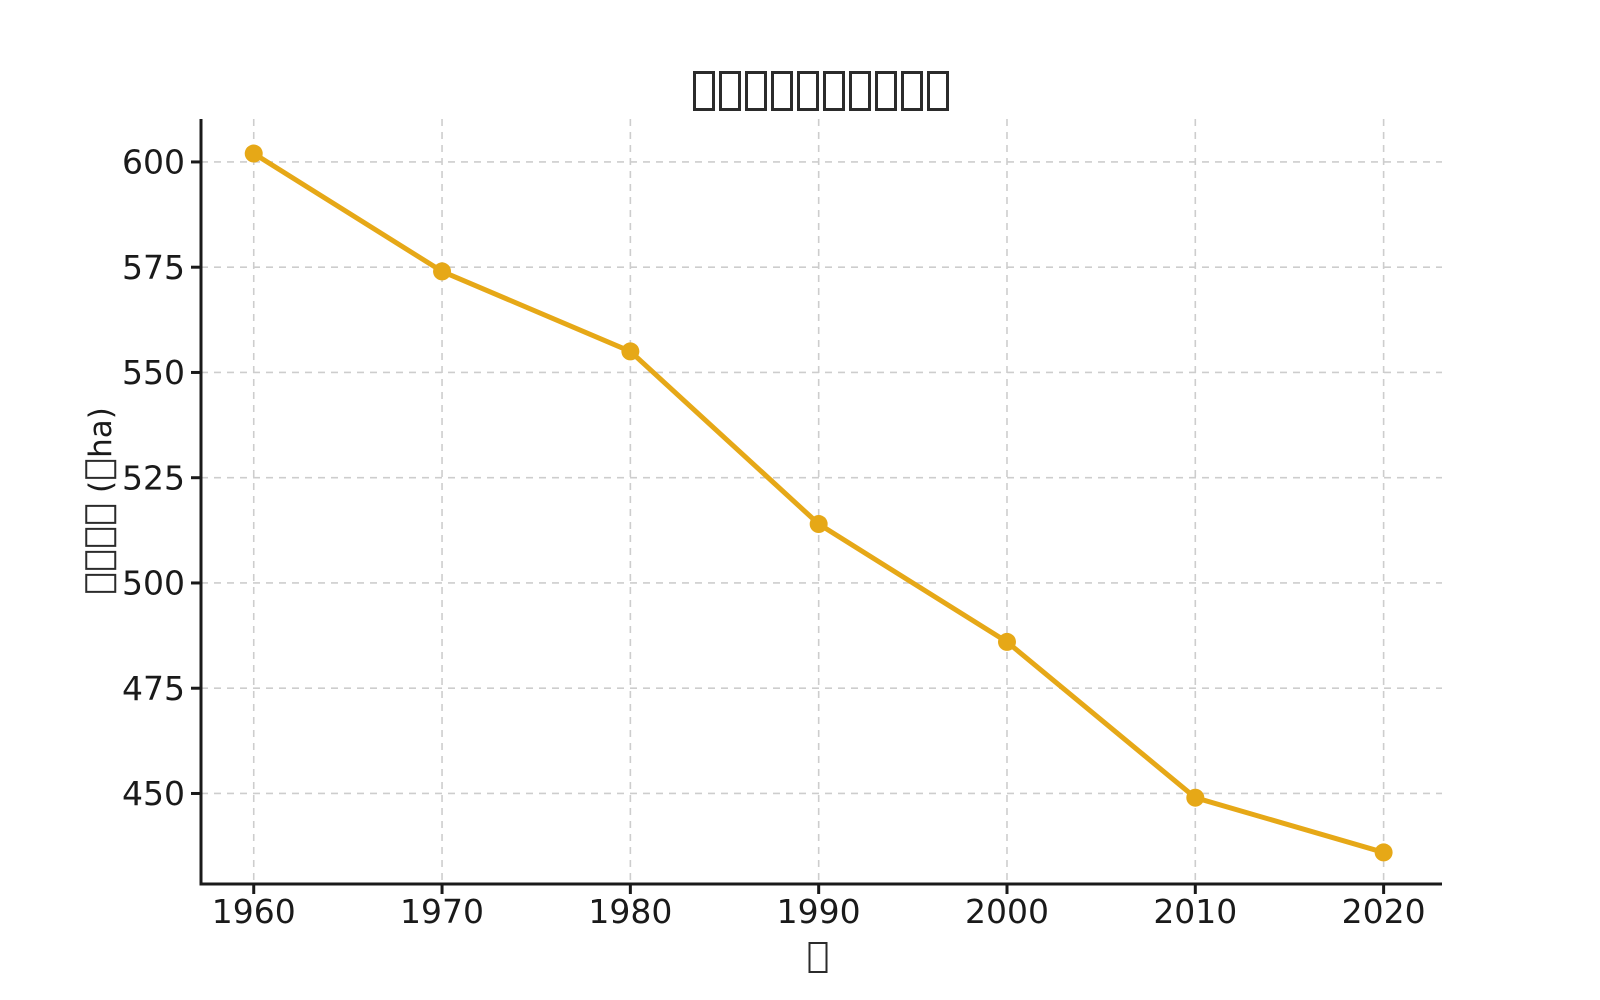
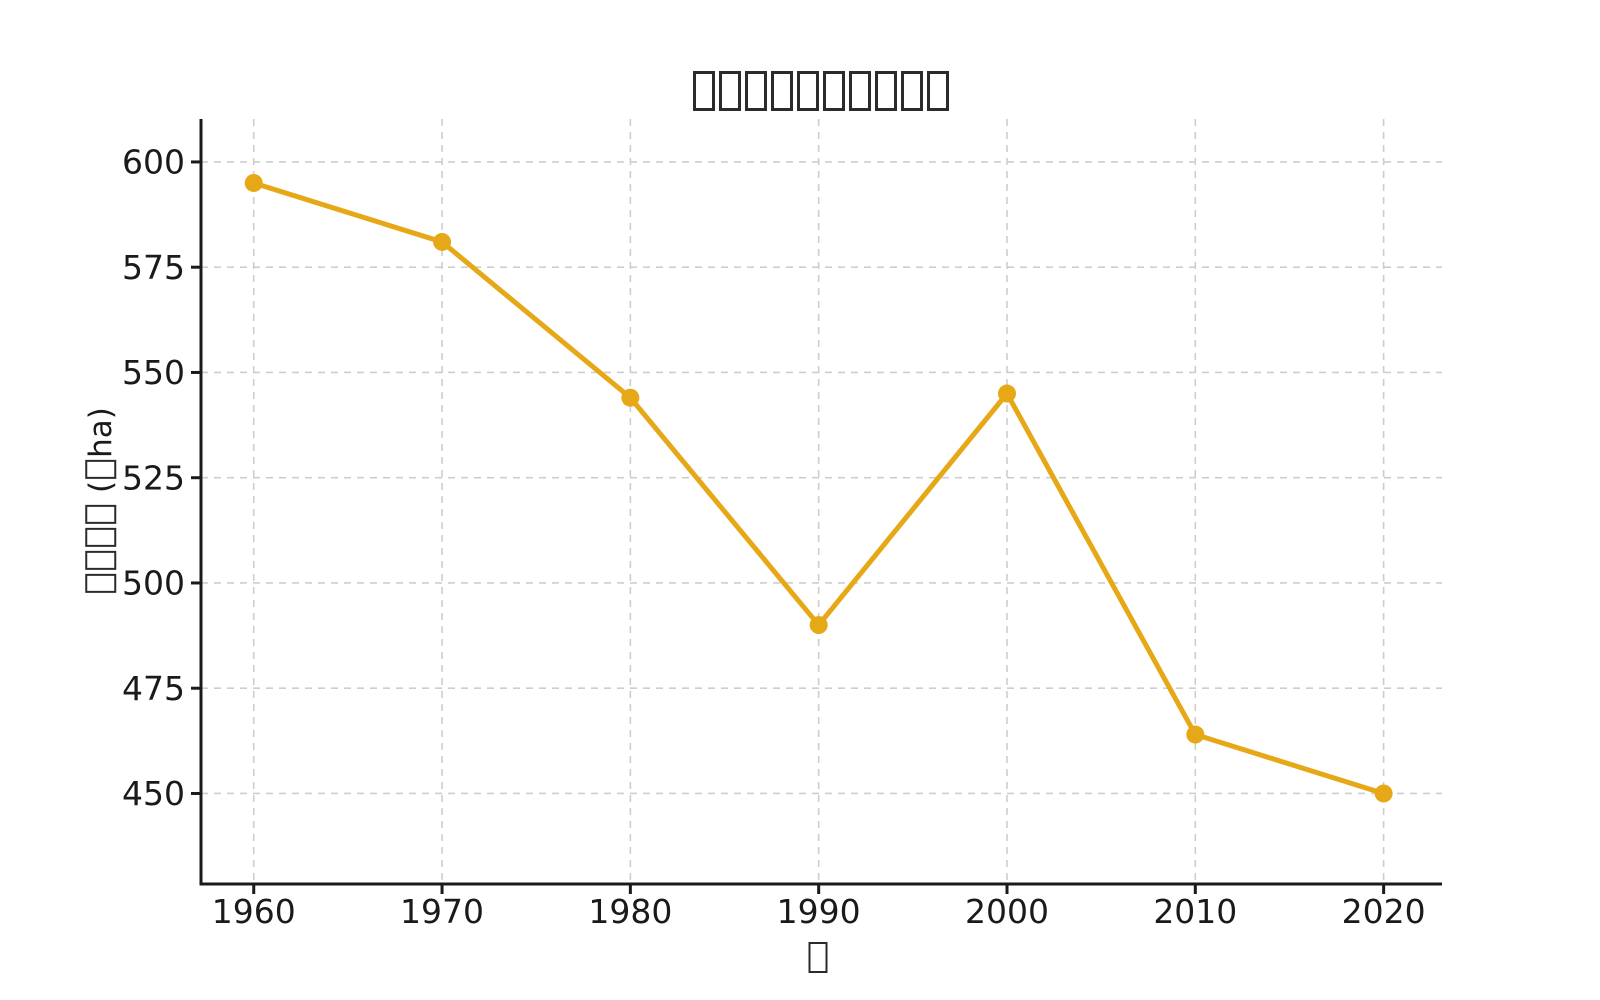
1960: 602 -> 595
1970: 574 -> 581
1980: 555 -> 544
1990: 514 -> 490
2000: 486 -> 545
2010: 449 -> 464
2020: 436 -> 450
